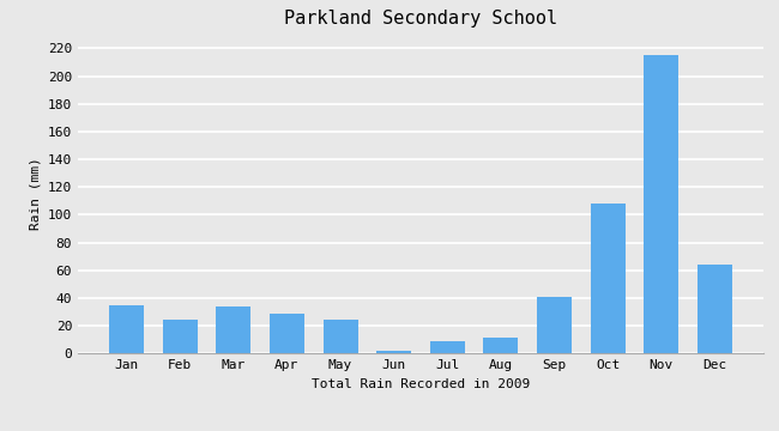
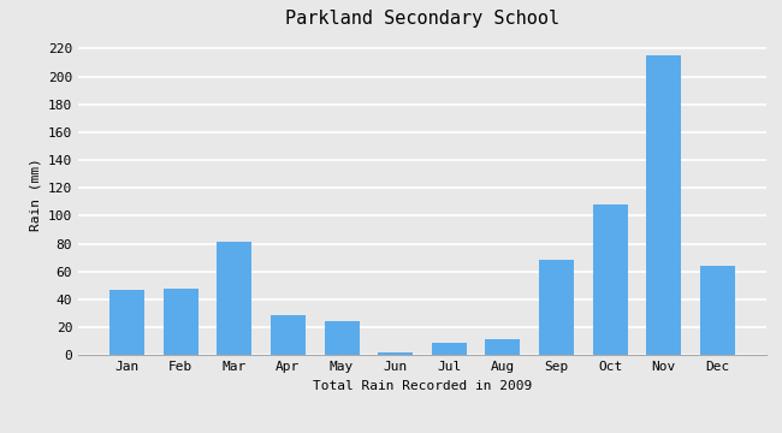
Jan: 35 -> 47
Feb: 24 -> 48
Mar: 34 -> 81
Sep: 41 -> 68
